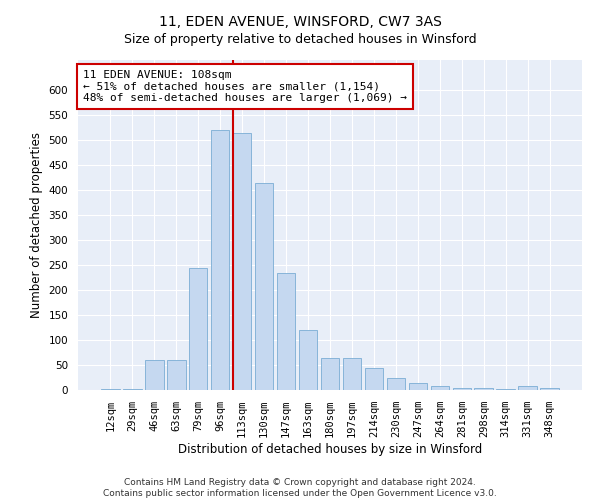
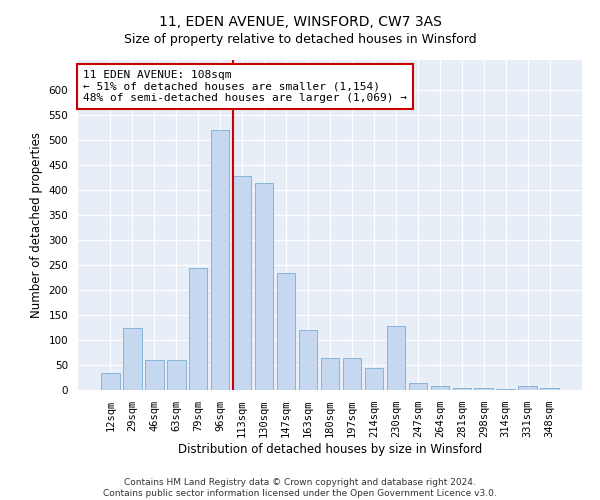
12sqm: 2 -> 34
29sqm: 2 -> 124
113sqm: 515 -> 428
230sqm: 25 -> 128
